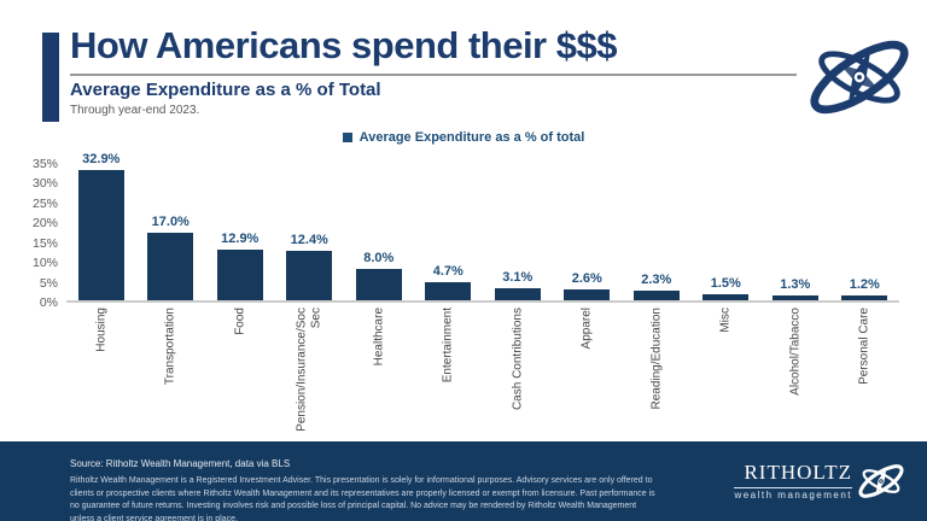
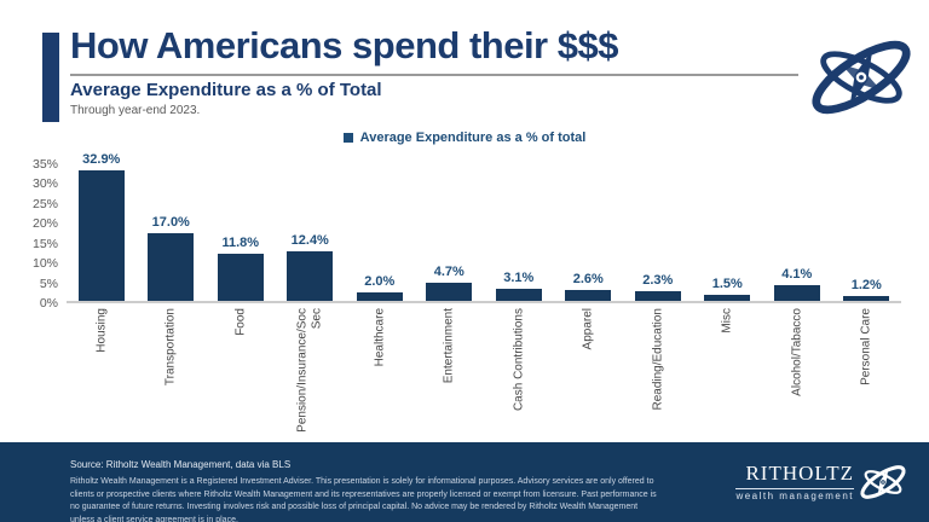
Food: 12.9% -> 11.8%
Healthcare: 8.0% -> 2.0%
Alcohol/Tabacco: 1.3% -> 4.1%
